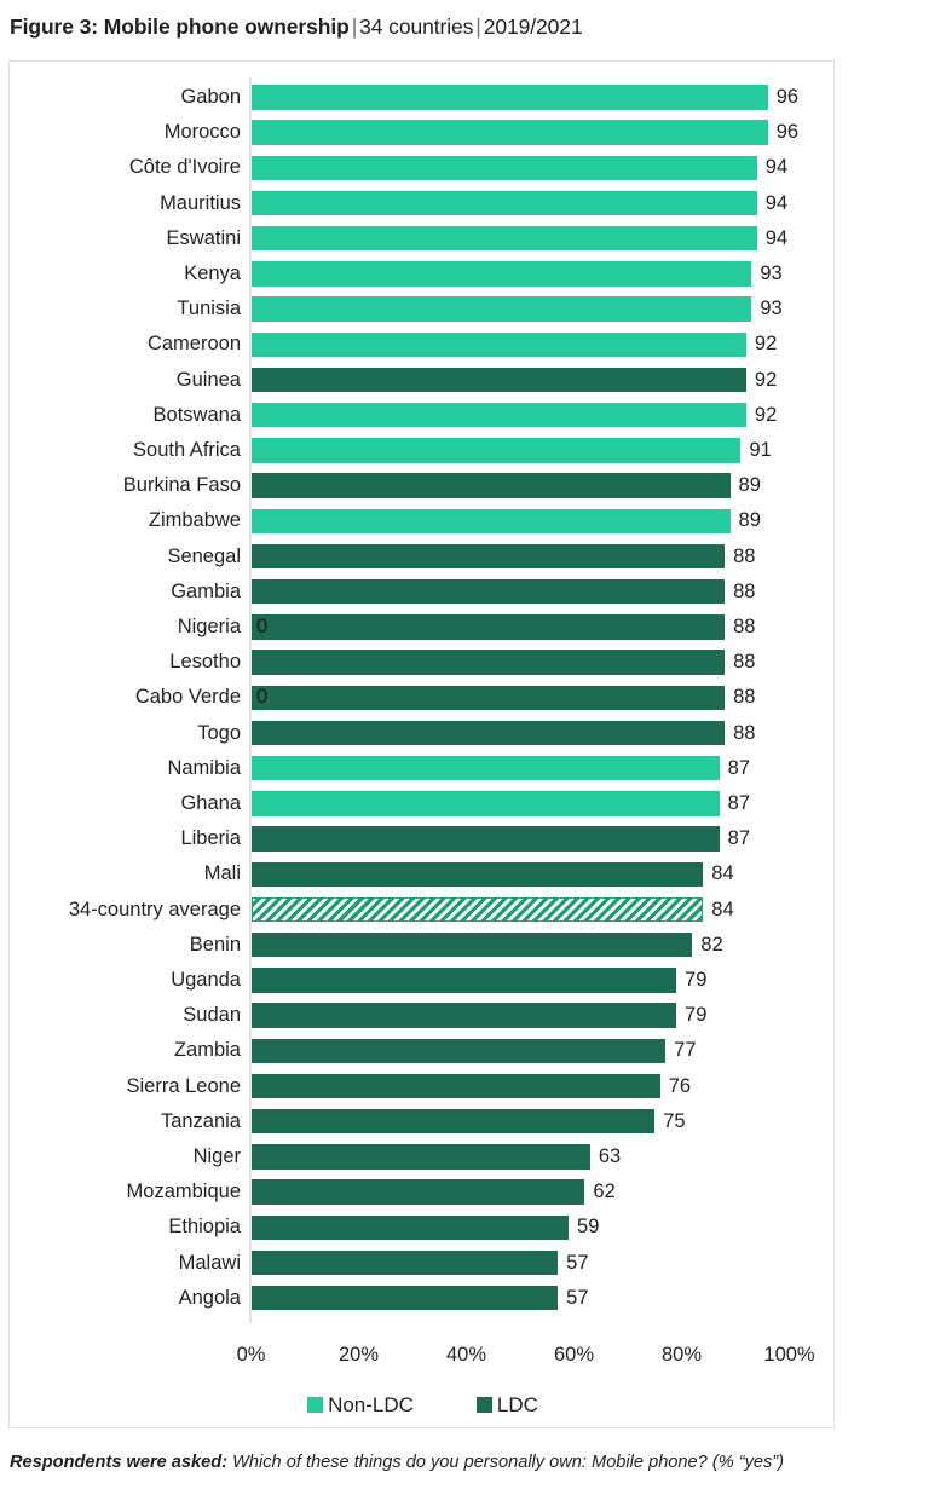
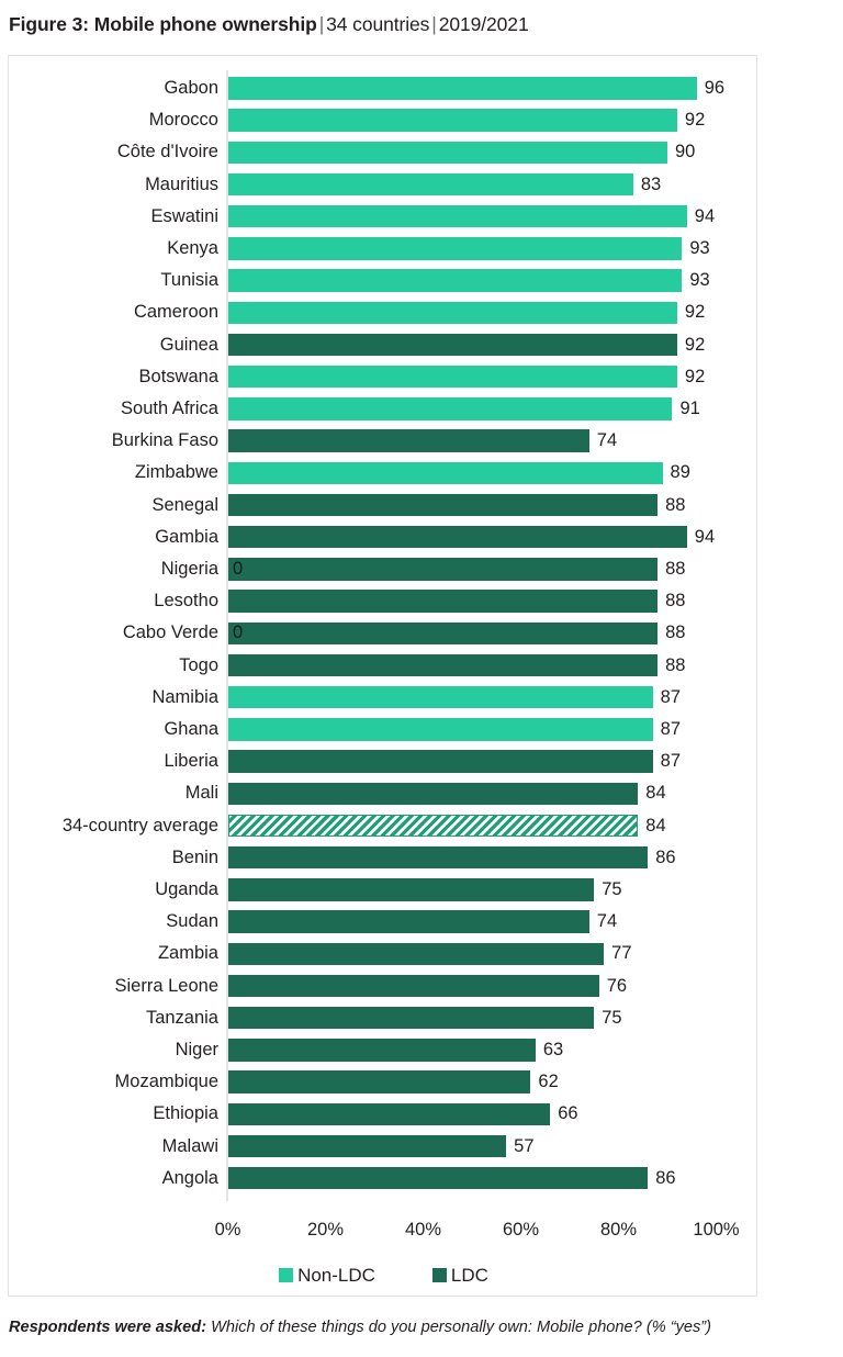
Morocco: 96 -> 92
Côte d'Ivoire: 94 -> 90
Mauritius: 94 -> 83
Burkina Faso: 89 -> 74
Gambia: 88 -> 94
Benin: 82 -> 86
Uganda: 79 -> 75
Sudan: 79 -> 74
Ethiopia: 59 -> 66
Angola: 57 -> 86
